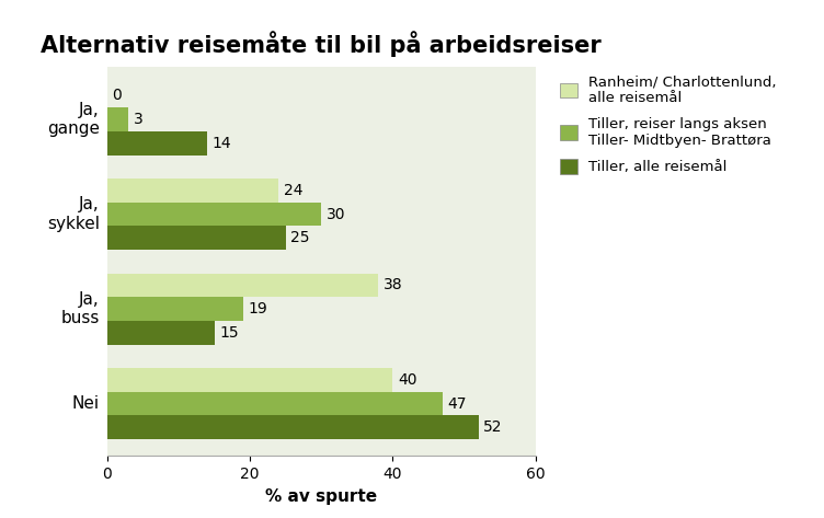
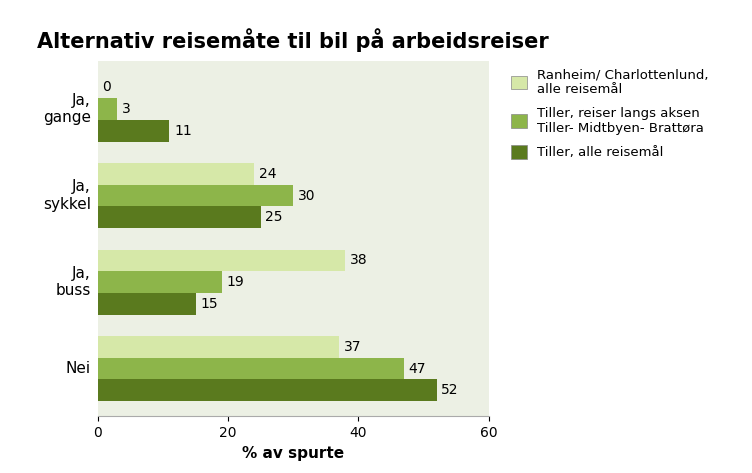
Tiller, alle reisemål/Ja, gange: 14 -> 11
Ranheim/ Charlottenlund, alle reisemål/Nei: 40 -> 37
